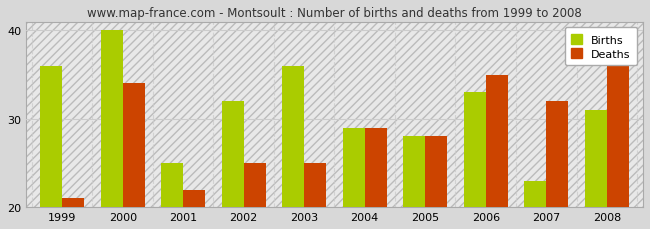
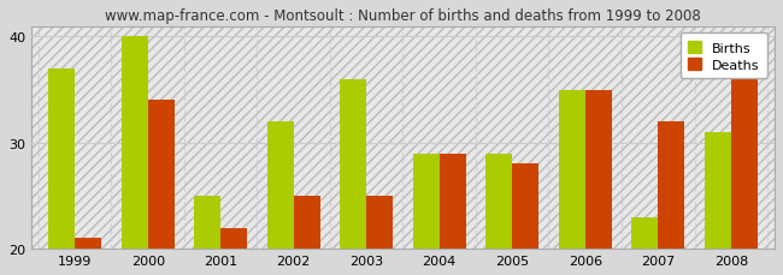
Births/1999: 36 -> 37
Births/2005: 28 -> 29
Births/2006: 33 -> 35
